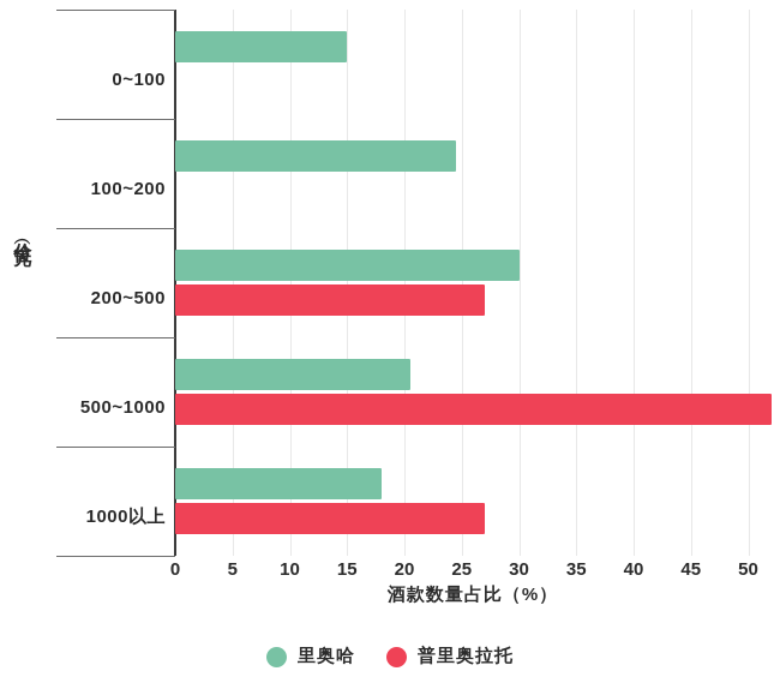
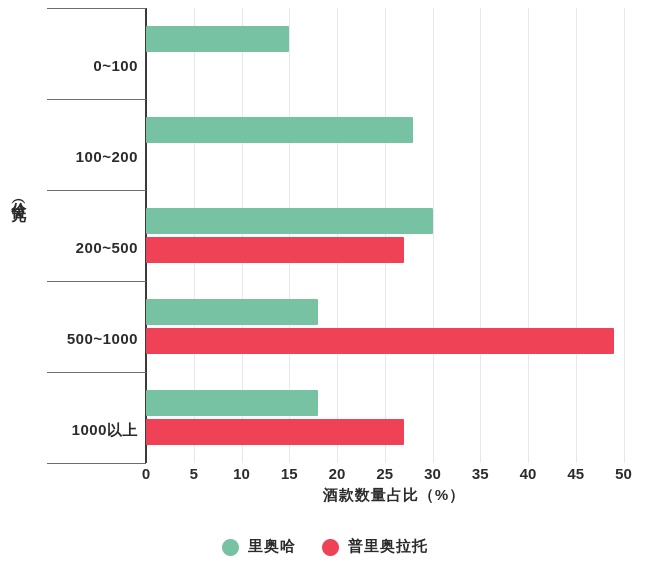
里奥哈/100~200: 24 -> 28
里奥哈/500~1000: 20 -> 18
普里奥拉托/500~1000: 52 -> 49
